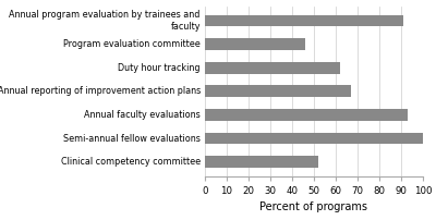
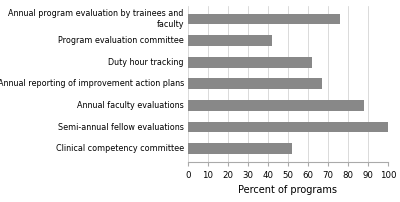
Annual program evaluation by trainees and faculty: 91 -> 76
Program evaluation committee: 46 -> 42
Annual faculty evaluations: 93 -> 88
